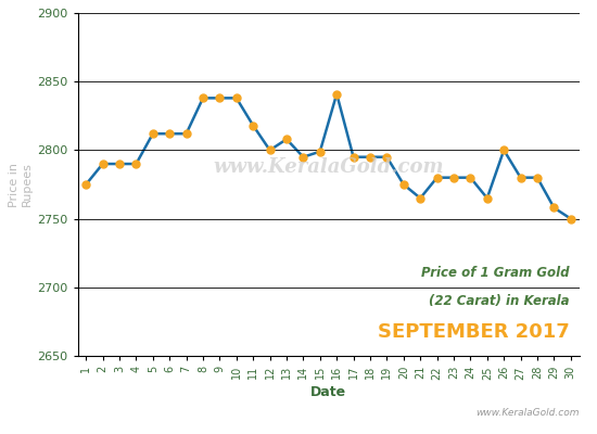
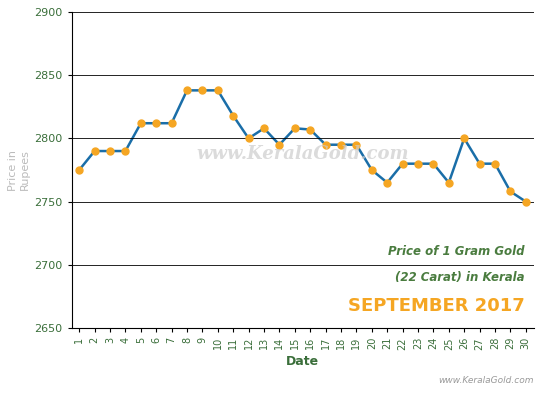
15: 2799 -> 2808
16: 2841 -> 2807
